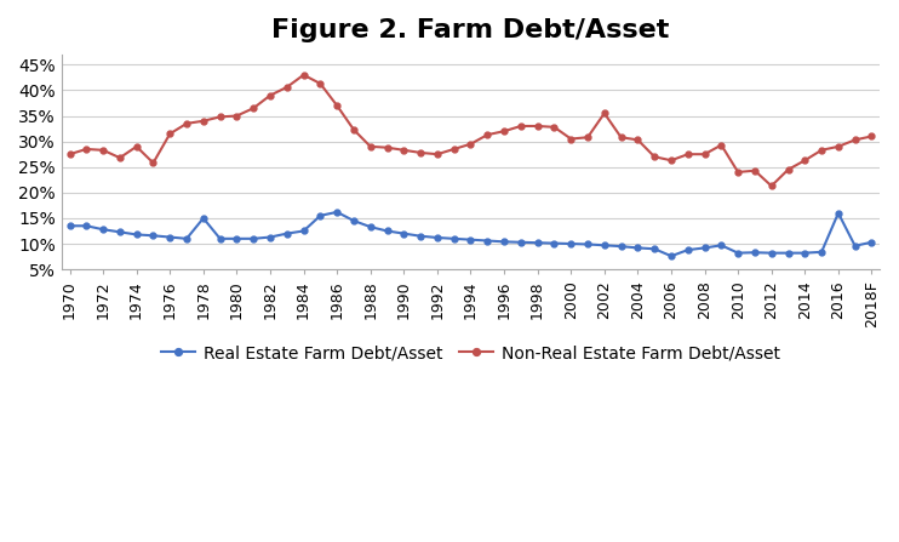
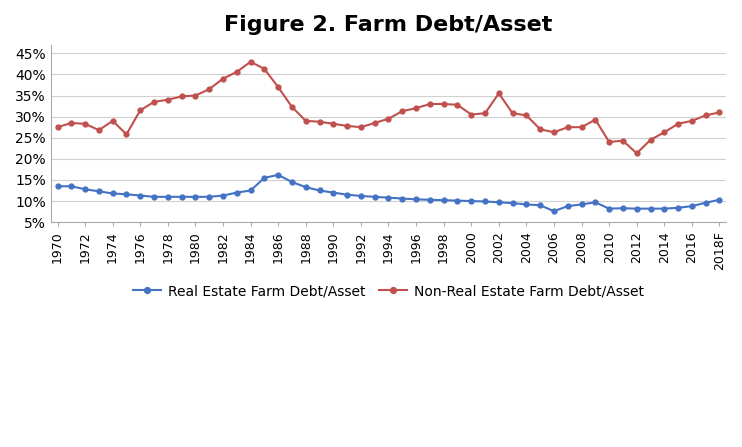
Real Estate Farm Debt/Asset/1978: 15.0% -> 11.0%
Real Estate Farm Debt/Asset/2016: 16.0% -> 8.8%
